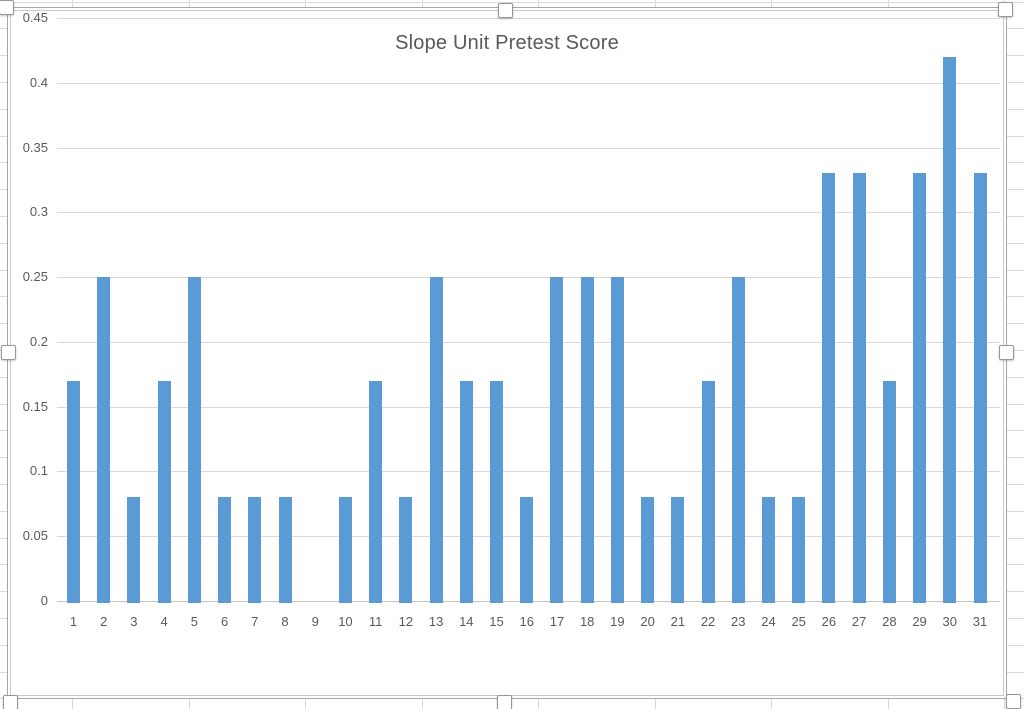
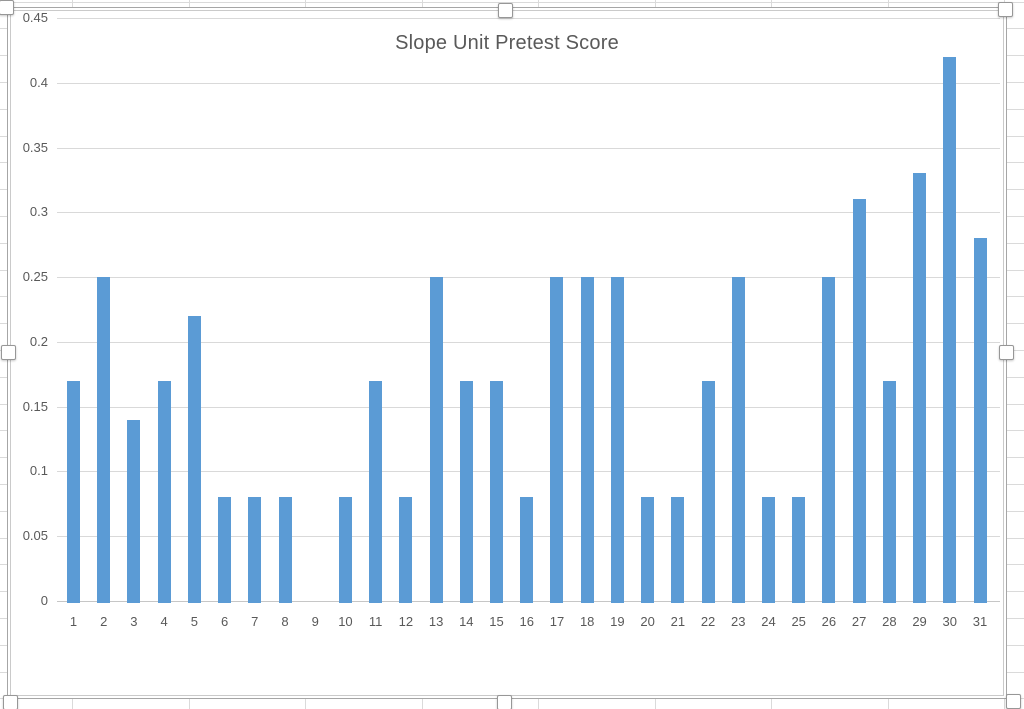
3: 0.08 -> 0.14
5: 0.25 -> 0.22
26: 0.33 -> 0.25
27: 0.33 -> 0.31
31: 0.33 -> 0.28
